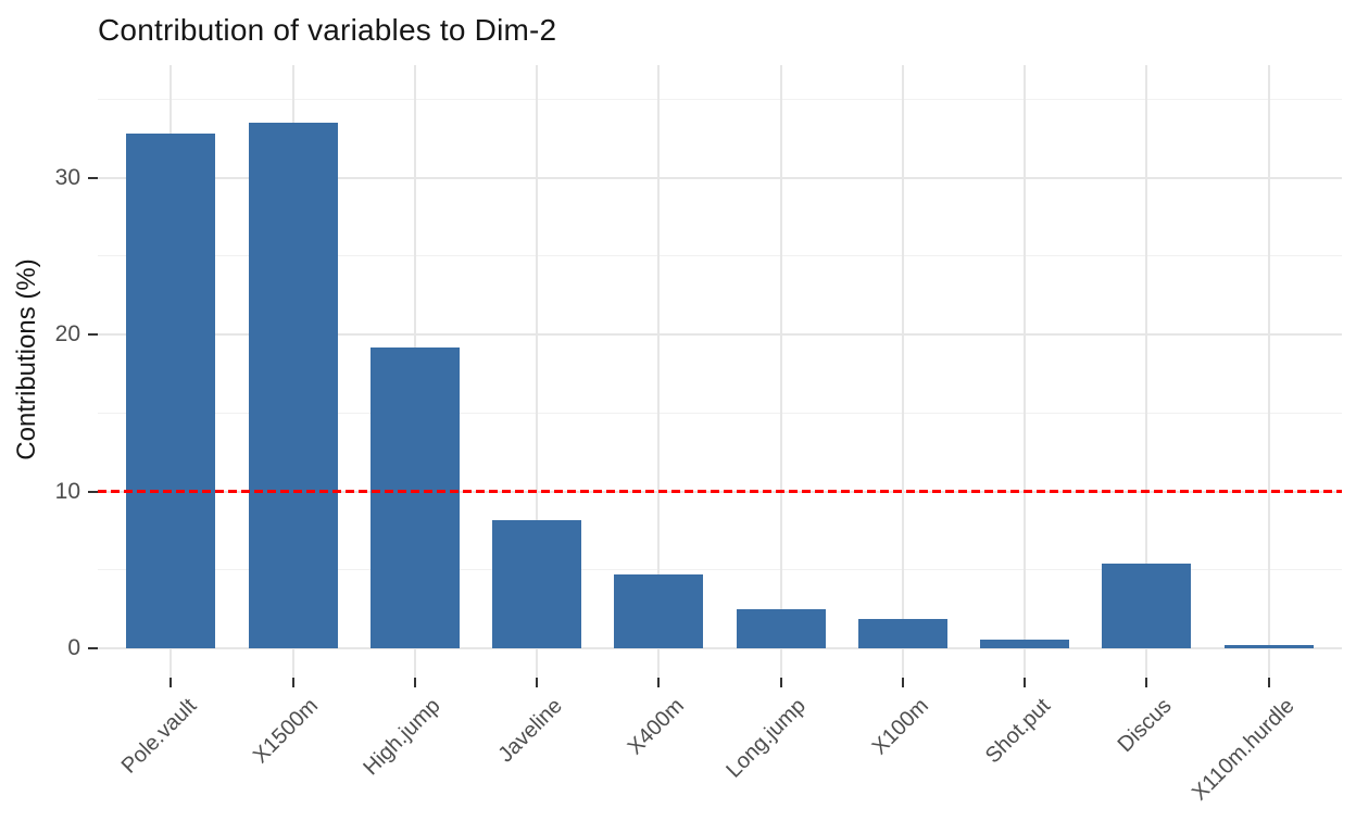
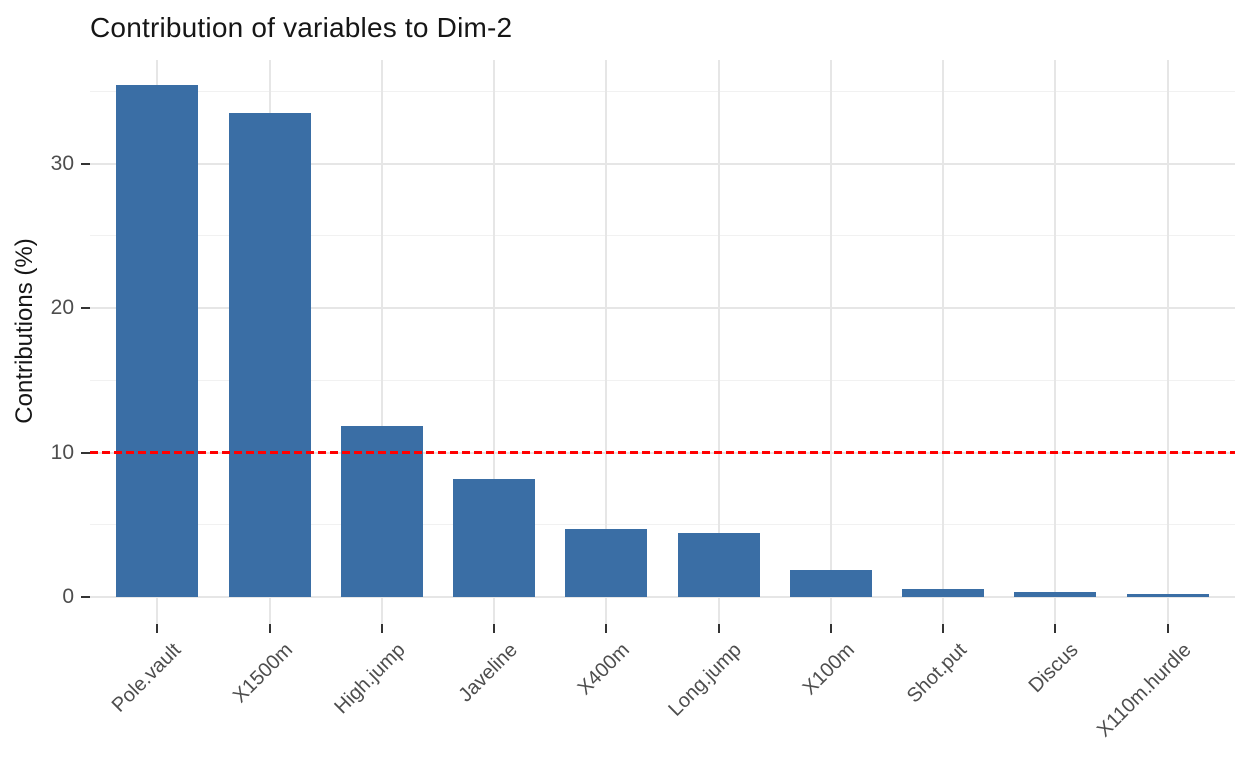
Pole.vault: 32.8 -> 35.4
High.jump: 19.2 -> 11.8
Long.jump: 2.5 -> 4.4
Discus: 5.4 -> 0.3
